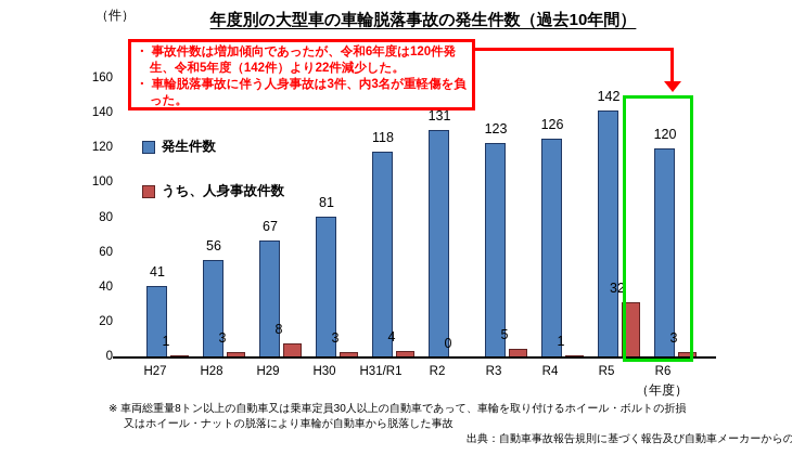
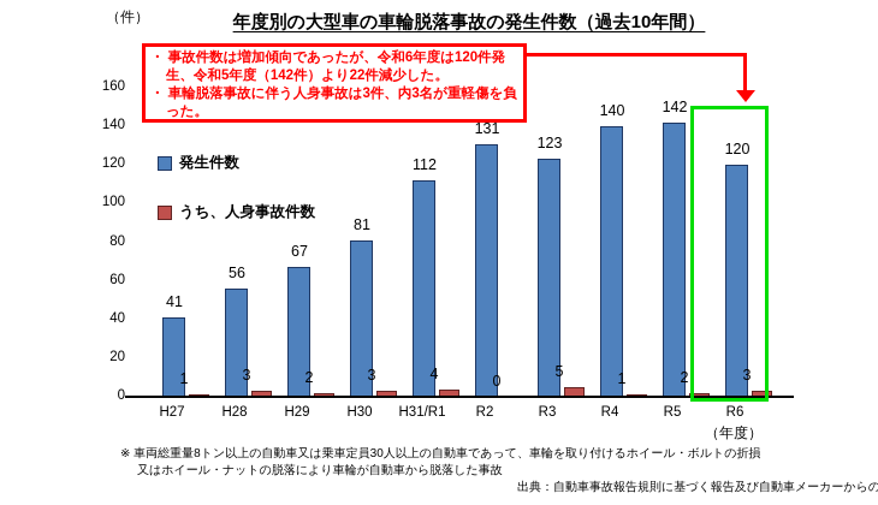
うち、人身事故件数/H29: 8 -> 2
発生件数/H31/R1: 118 -> 112
発生件数/R4: 126 -> 140
うち、人身事故件数/R5: 32 -> 2
